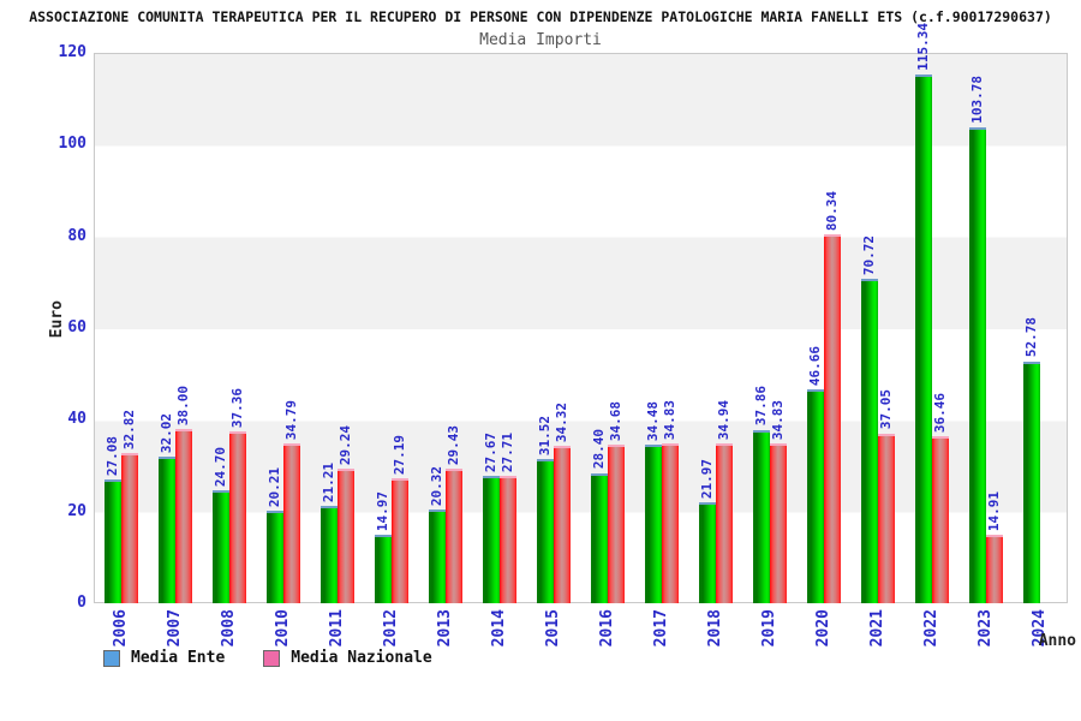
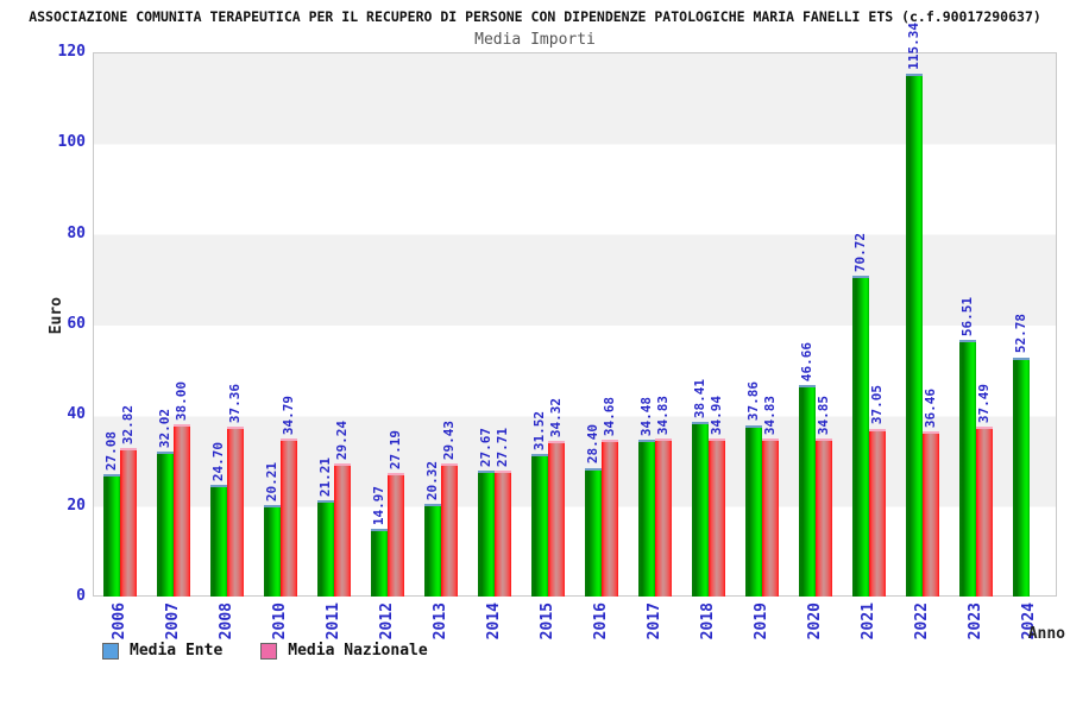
Media Ente/2018: 21.97 -> 38.41
Media Nazionale/2020: 80.34 -> 34.85
Media Ente/2023: 103.78 -> 56.51
Media Nazionale/2023: 14.91 -> 37.49
